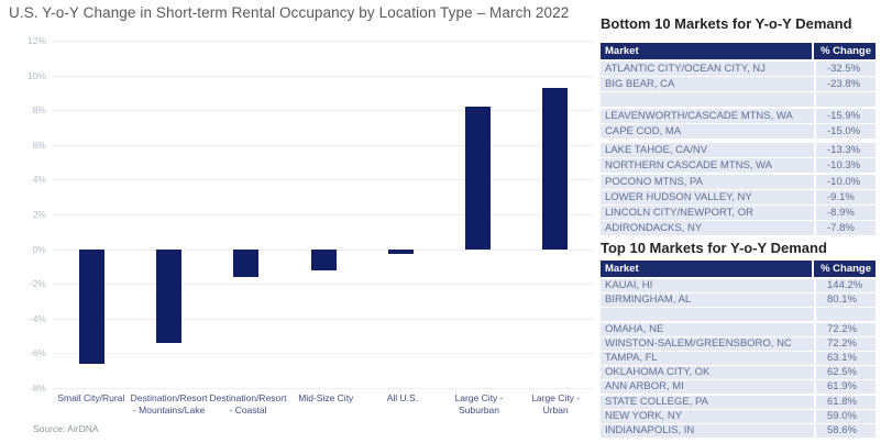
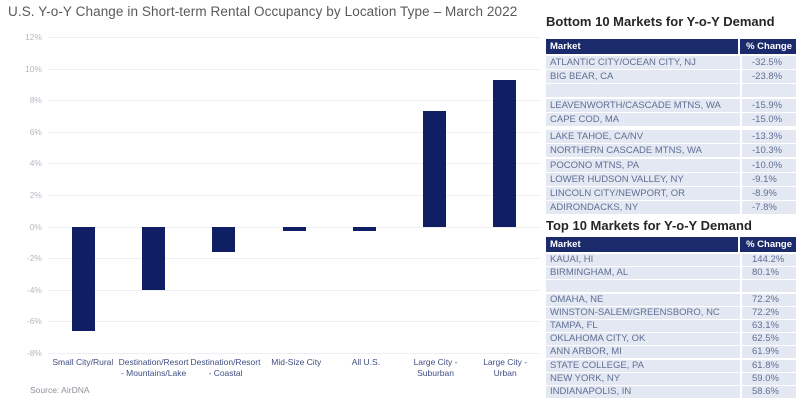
Destination/Resort - Mountains/Lake: -5.4% -> -4.0%
Mid-Size City: -1.2% -> -0.3%
Large City - Suburban: 8.2% -> 7.3%
